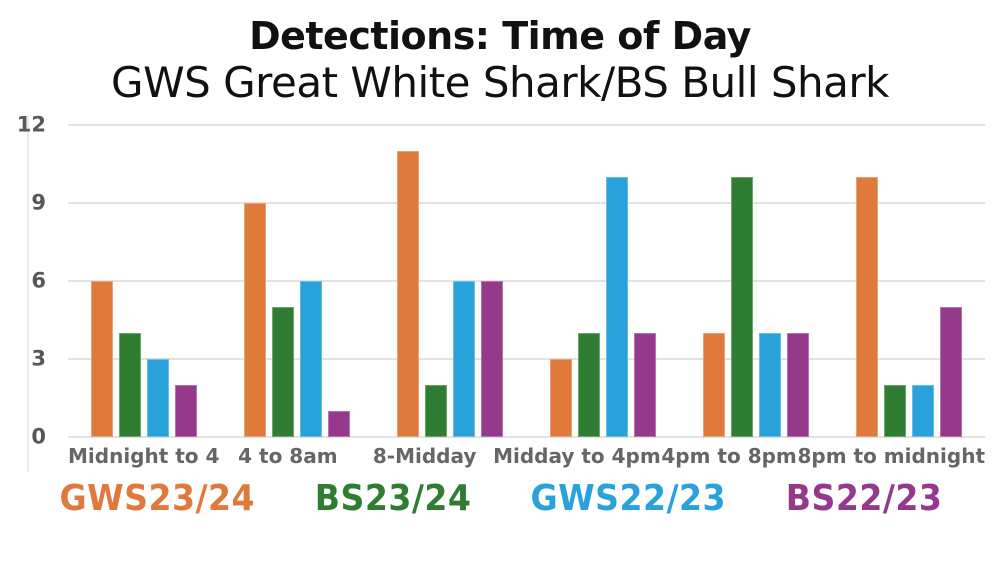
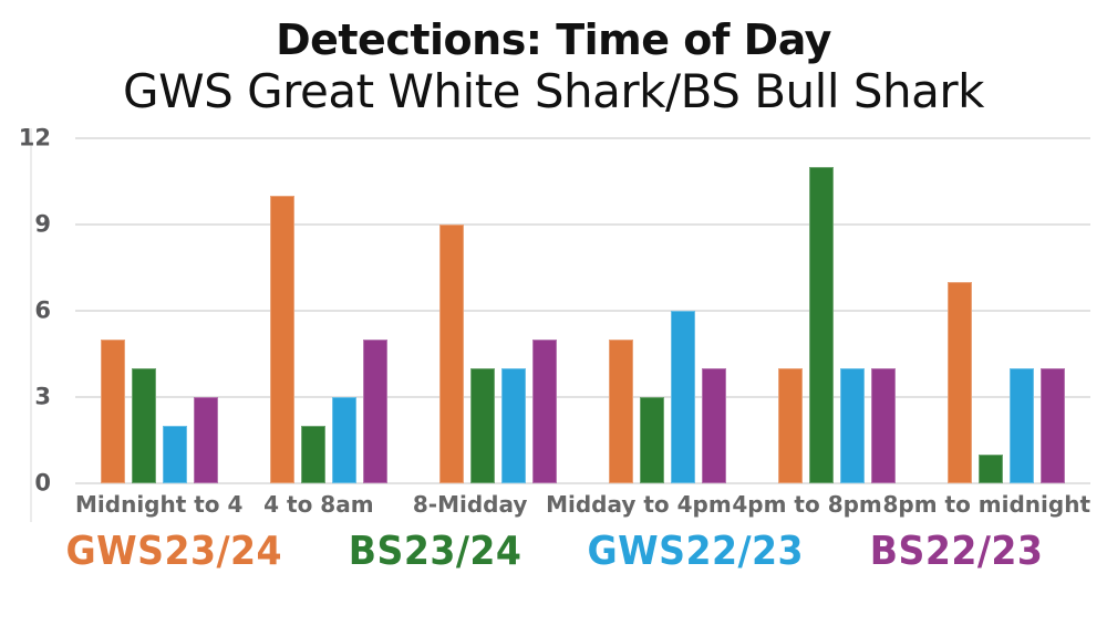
GWS23/24/Midnight to 4: 6 -> 5
GWS22/23/Midnight to 4: 3 -> 2
BS22/23/Midnight to 4: 2 -> 3
GWS23/24/4 to 8am: 9 -> 10
BS23/24/4 to 8am: 5 -> 2
GWS22/23/4 to 8am: 6 -> 3
BS22/23/4 to 8am: 1 -> 5
GWS23/24/8-Midday: 11 -> 9
BS23/24/8-Midday: 2 -> 4
GWS22/23/8-Midday: 6 -> 4
BS22/23/8-Midday: 6 -> 5
GWS23/24/Midday to 4pm: 3 -> 5
BS23/24/Midday to 4pm: 4 -> 3
GWS22/23/Midday to 4pm: 10 -> 6
BS23/24/4pm to 8pm: 10 -> 11
GWS23/24/8pm to midnight: 10 -> 7
BS23/24/8pm to midnight: 2 -> 1
GWS22/23/8pm to midnight: 2 -> 4
BS22/23/8pm to midnight: 5 -> 4
